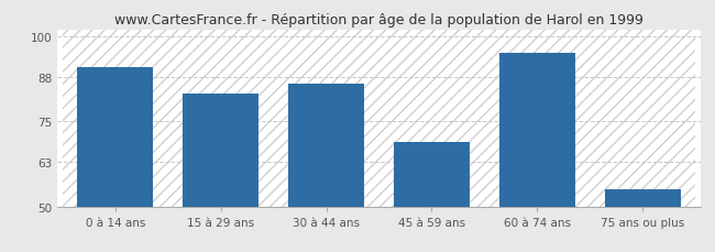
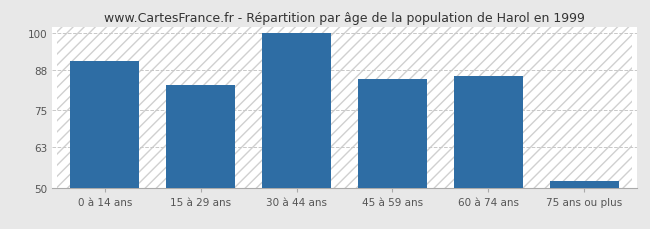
30 à 44 ans: 86 -> 100
45 à 59 ans: 69 -> 85
60 à 74 ans: 95 -> 86
75 ans ou plus: 55 -> 52
